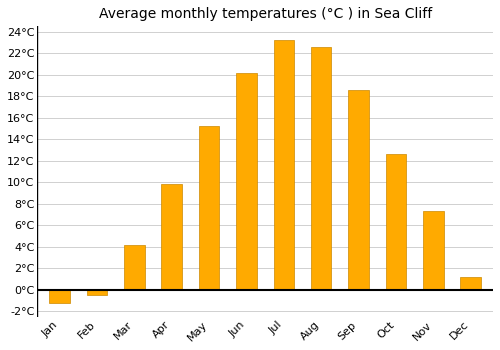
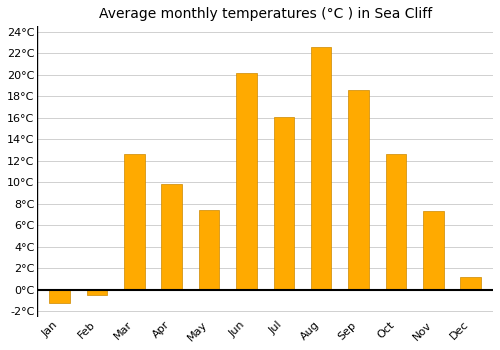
Mar: 4.2°C -> 12.6°C
May: 15.2°C -> 7.4°C
Jul: 23.2°C -> 16.1°C
